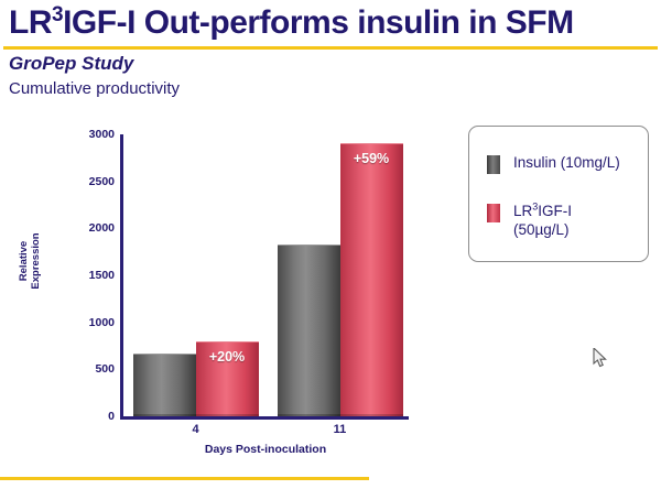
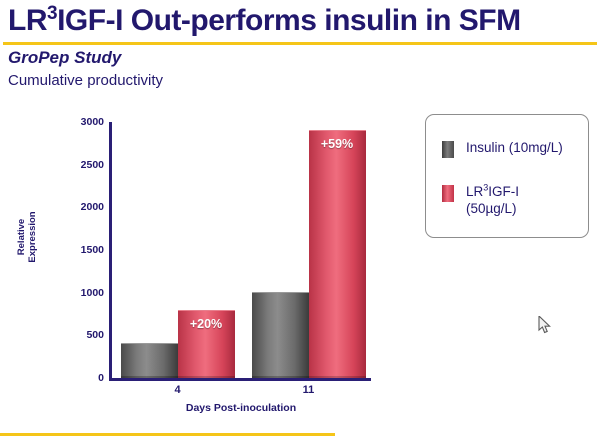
Insulin (10mg/L)/4: 700 -> 400
Insulin (10mg/L)/11: 1800 -> 1000
